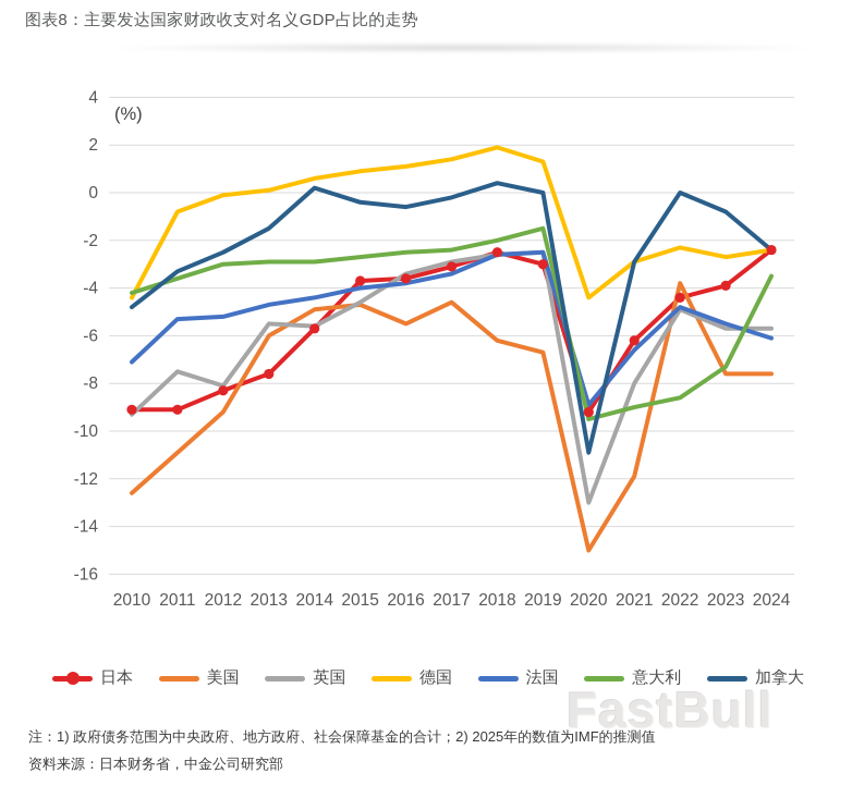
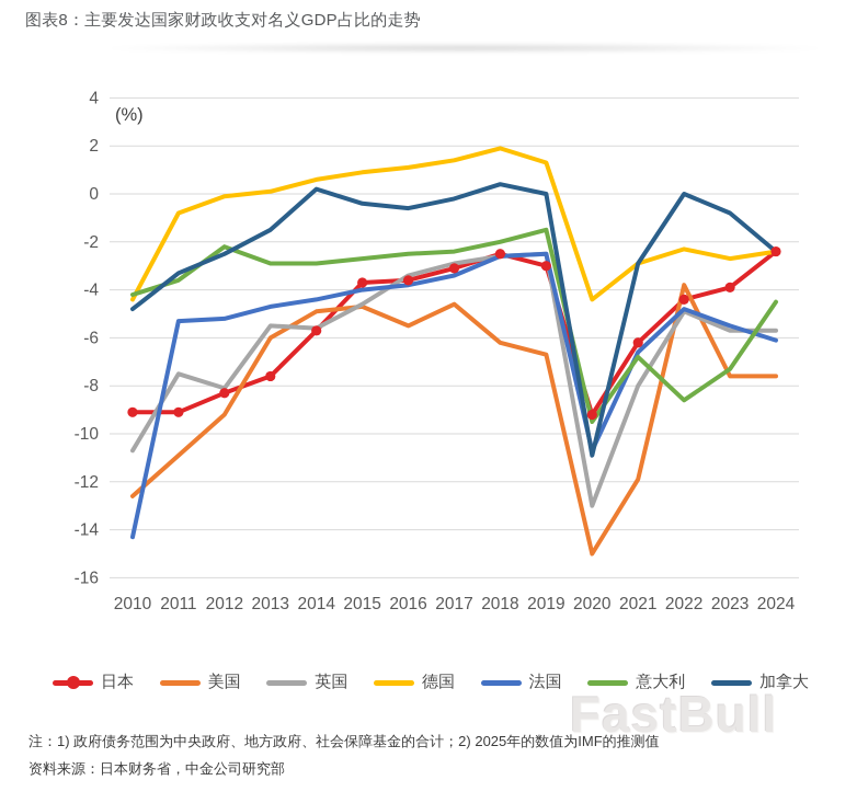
英国/2010: -9.3 -> -10.7
法国/2010: -7.1 -> -14.3
意大利/2012: -3.0 -> -2.2
法国/2020: -8.9 -> -10.7
意大利/2021: -9.0 -> -6.8
意大利/2024: -3.5 -> -4.5
